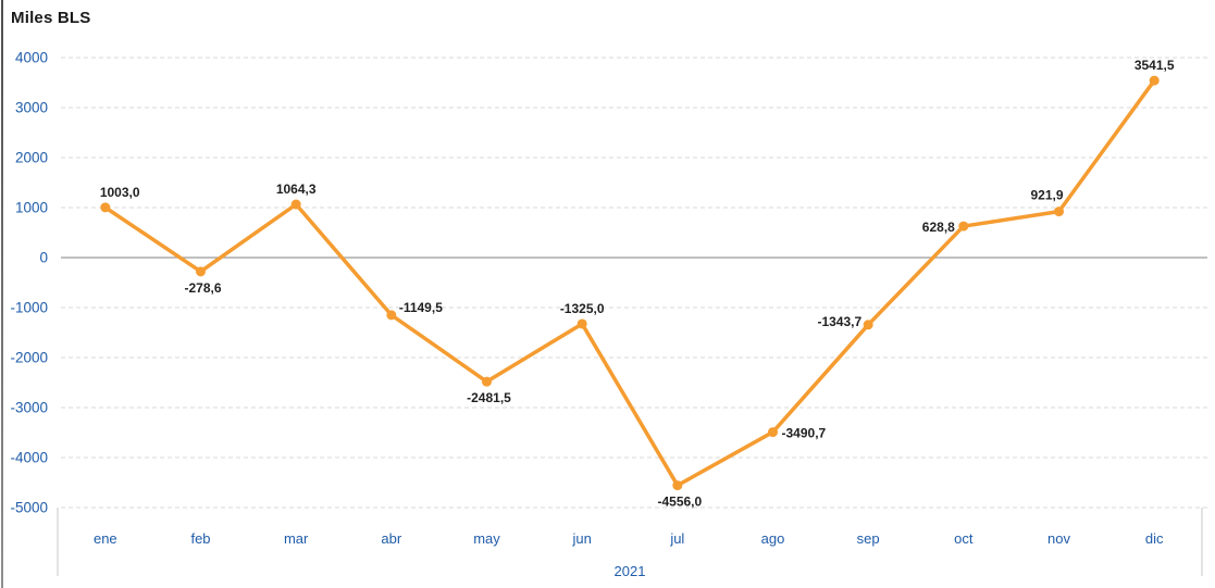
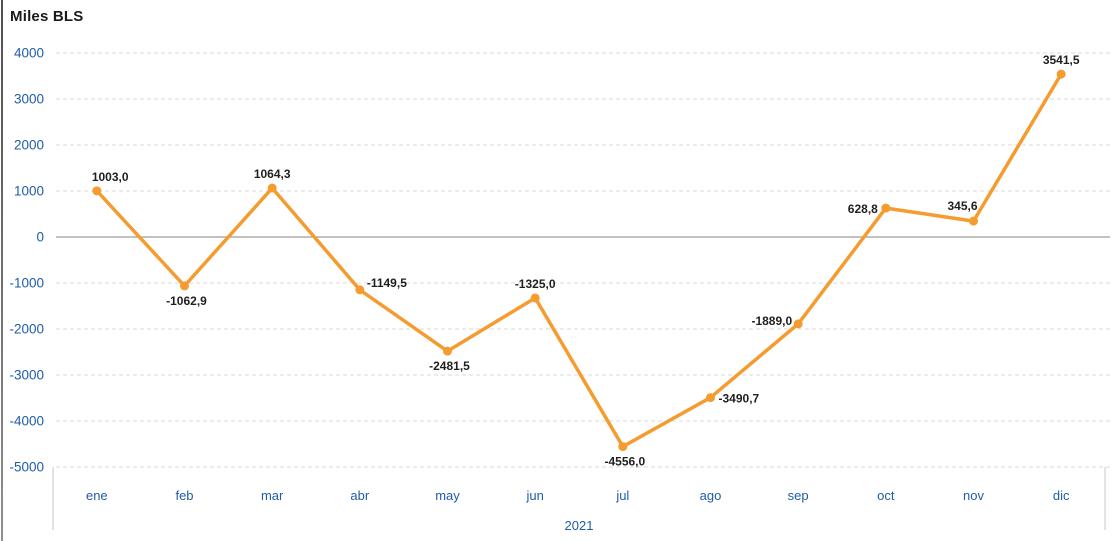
feb: -278,6 -> -1062,9
sep: -1343,7 -> -1889,0
nov: 921,9 -> 345,6
